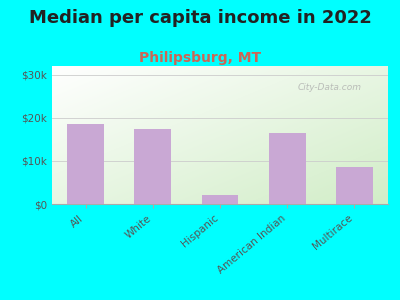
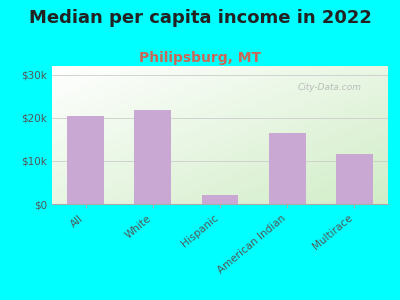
All: $18.5k -> $20.5k
White: $17.5k -> $21.8k
Multirace: $8.5k -> $11.5k
